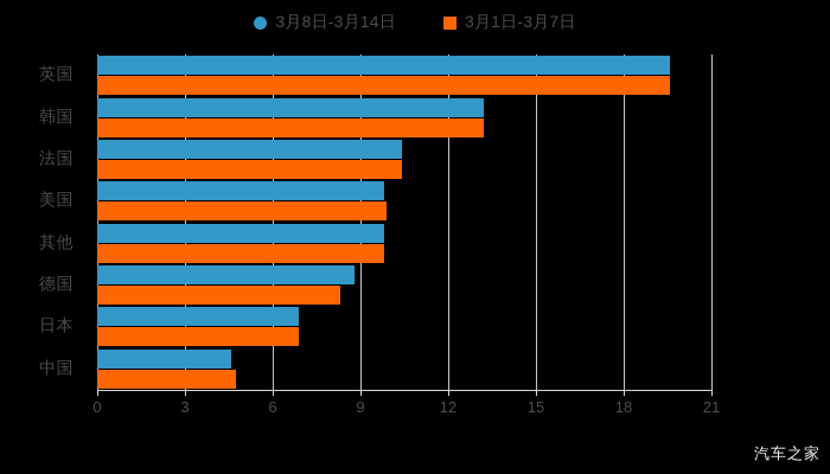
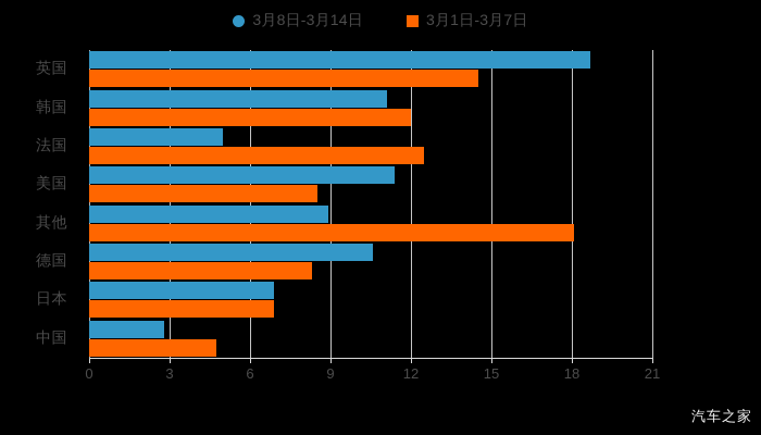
3月8日-3月14日/英国: 19.6 -> 18.7
3月1日-3月7日/英国: 19.6 -> 14.5
3月8日-3月14日/韩国: 13.2 -> 11.1
3月1日-3月7日/韩国: 13.2 -> 12.0
3月8日-3月14日/法国: 10.4 -> 5.0
3月1日-3月7日/法国: 10.4 -> 12.5
3月8日-3月14日/美国: 9.8 -> 11.4
3月1日-3月7日/美国: 9.9 -> 8.5
3月8日-3月14日/其他: 9.8 -> 8.9
3月1日-3月7日/其他: 9.8 -> 18.1
3月8日-3月14日/德国: 8.8 -> 10.6
3月8日-3月14日/中国: 4.6 -> 2.8
